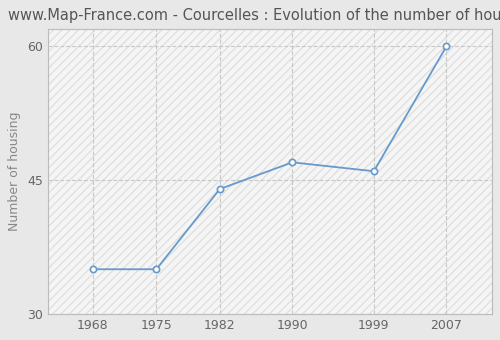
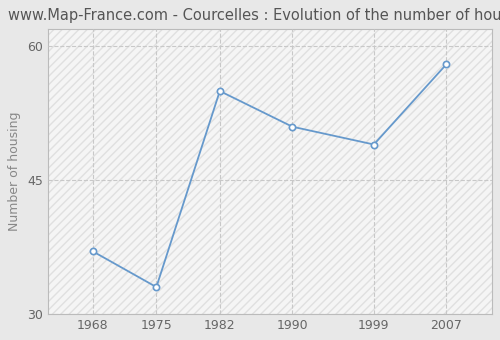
1968: 35 -> 37
1975: 35 -> 33
1982: 44 -> 55
1990: 47 -> 51
1999: 46 -> 49
2007: 60 -> 58
